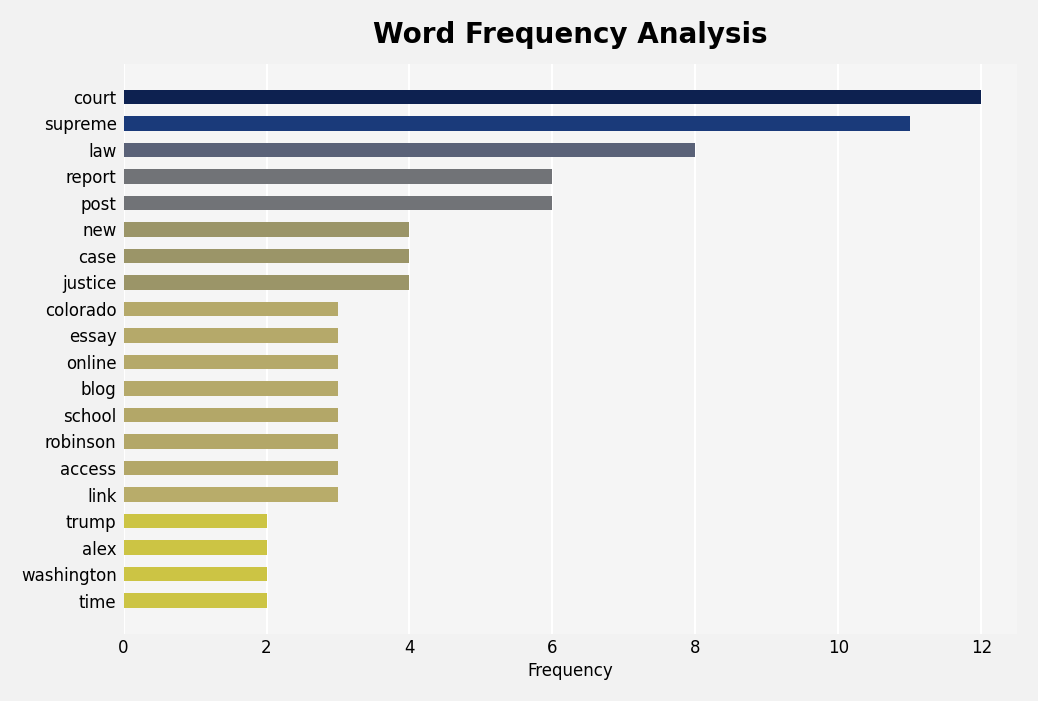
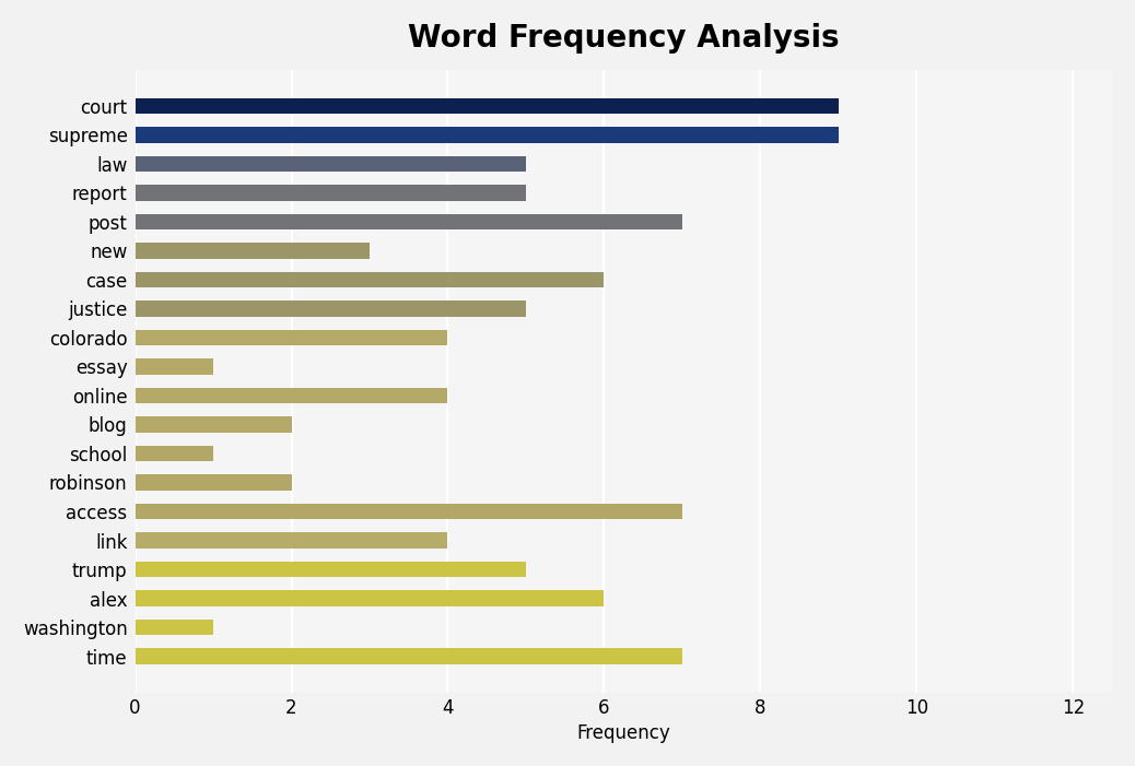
court: 12 -> 9
supreme: 11 -> 9
law: 8 -> 5
report: 6 -> 5
post: 6 -> 7
new: 4 -> 3
case: 4 -> 6
justice: 4 -> 5
colorado: 3 -> 4
essay: 3 -> 1
online: 3 -> 4
blog: 3 -> 2
school: 3 -> 1
robinson: 3 -> 2
access: 3 -> 7
link: 3 -> 4
trump: 2 -> 5
alex: 2 -> 6
washington: 2 -> 1
time: 2 -> 7
